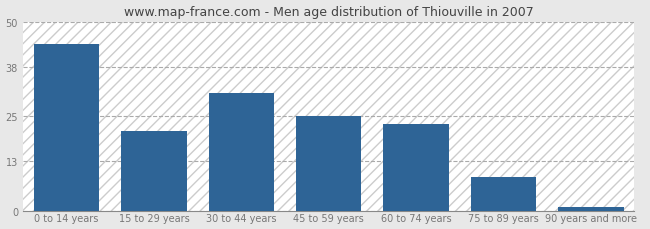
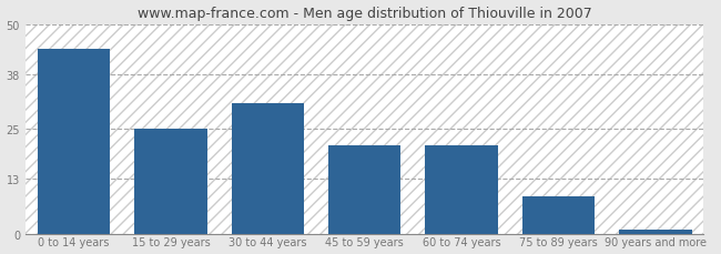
15 to 29 years: 21 -> 25
45 to 59 years: 25 -> 21
60 to 74 years: 23 -> 21
